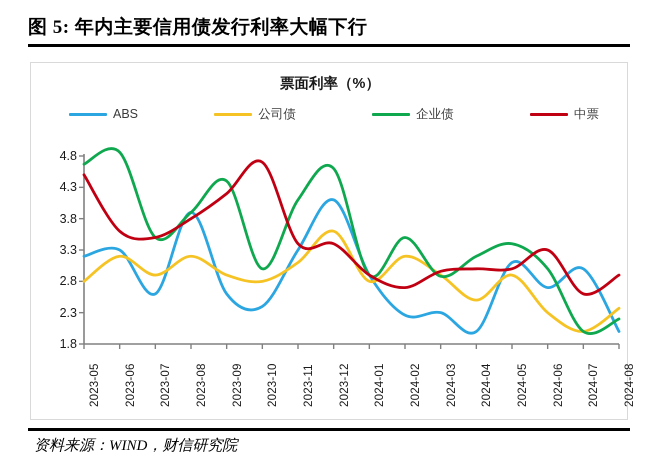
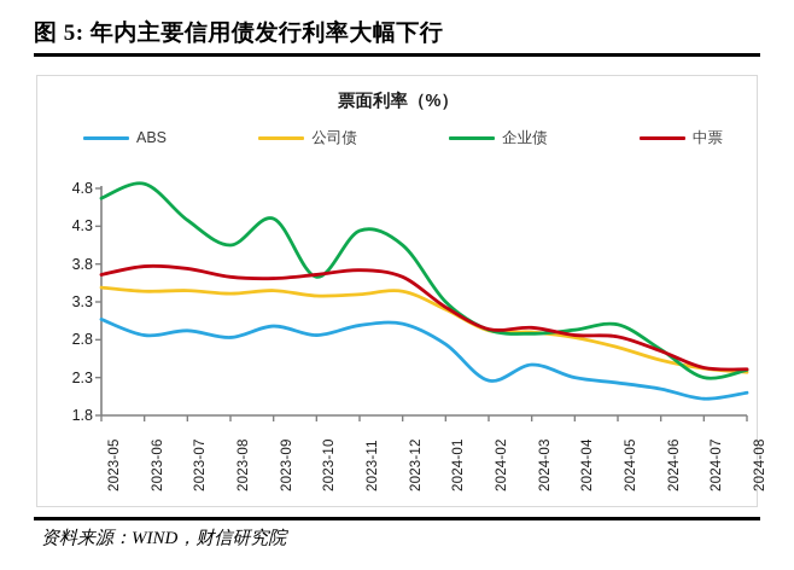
ABS/2023-05: 3.2 -> 3.1
公司债/2023-05: 2.8 -> 3.5
中票/2023-05: 4.5 -> 3.7
ABS/2023-06: 3.3 -> 2.9
公司债/2023-06: 3.2 -> 3.4
中票/2023-06: 3.6 -> 3.8
ABS/2023-07: 2.6 -> 2.9
公司债/2023-07: 2.9 -> 3.5
企业债/2023-07: 3.5 -> 4.4
中票/2023-07: 3.5 -> 3.7
ABS/2023-08: 3.9 -> 2.8
公司债/2023-08: 3.2 -> 3.4
企业债/2023-08: 3.9 -> 4.0
中票/2023-08: 3.8 -> 3.6
ABS/2023-09: 2.6 -> 3.0
公司债/2023-09: 2.9 -> 3.5
中票/2023-09: 4.2 -> 3.6
ABS/2023-10: 2.4 -> 2.9
公司债/2023-10: 2.8 -> 3.4
企业债/2023-10: 3.0 -> 3.6
中票/2023-10: 4.7 -> 3.7
ABS/2023-11: 3.3 -> 3.0
公司债/2023-11: 3.1 -> 3.4
企业债/2023-11: 4.1 -> 4.2
中票/2023-11: 3.4 -> 3.7
ABS/2023-12: 4.1 -> 3.0
公司债/2023-12: 3.6 -> 3.4
企业债/2023-12: 4.6 -> 4.0
中票/2023-12: 3.4 -> 3.6
ABS/2024-01: 2.9 -> 2.7
公司债/2024-01: 2.8 -> 3.2
企业债/2024-01: 2.9 -> 3.3
中票/2024-01: 2.9 -> 3.2
公司债/2024-02: 3.2 -> 2.9
企业债/2024-02: 3.5 -> 2.9
中票/2024-02: 2.7 -> 2.9
ABS/2024-03: 2.3 -> 2.5
ABS/2024-04: 2.0 -> 2.3
公司债/2024-04: 2.5 -> 2.8
企业债/2024-04: 3.2 -> 2.9
中票/2024-04: 3.0 -> 2.9
ABS/2024-05: 3.1 -> 2.2
公司债/2024-05: 2.9 -> 2.7
企业债/2024-05: 3.4 -> 3.0
中票/2024-05: 3.0 -> 2.8
ABS/2024-06: 2.7 -> 2.1
公司债/2024-06: 2.3 -> 2.5
企业债/2024-06: 3.0 -> 2.7
中票/2024-06: 3.3 -> 2.6
ABS/2024-07: 3.0 -> 2.0
公司债/2024-07: 2.0 -> 2.4
企业债/2024-07: 2.0 -> 2.3
中票/2024-07: 2.6 -> 2.4
ABS/2024-08: 2.0 -> 2.1
企业债/2024-08: 2.2 -> 2.4
中票/2024-08: 2.9 -> 2.4
